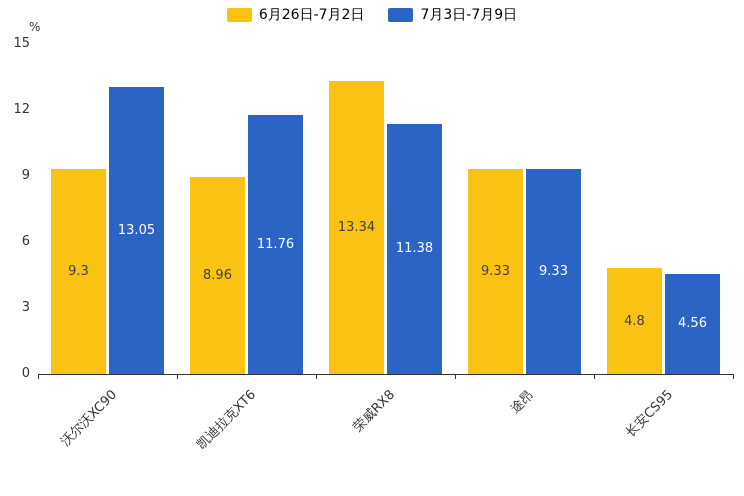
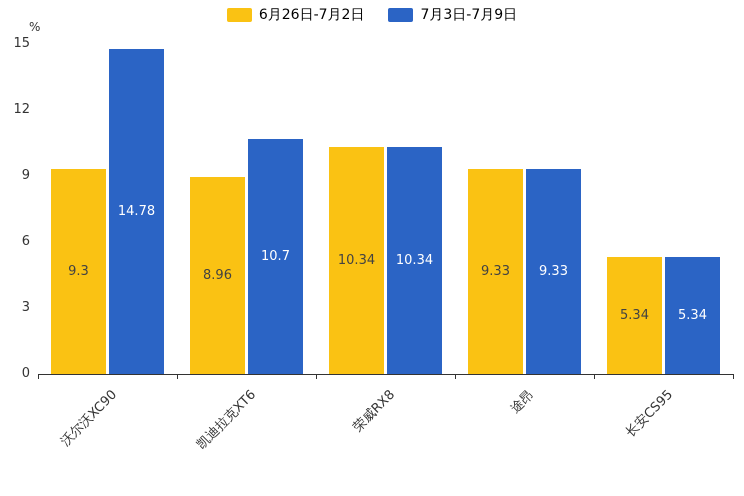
7月3日-7月9日/沃尔沃XC90: 13.05 -> 14.78
7月3日-7月9日/凯迪拉克XT6: 11.76 -> 10.7
6月26日-7月2日/荣威RX8: 13.34 -> 10.34
7月3日-7月9日/荣威RX8: 11.38 -> 10.34
6月26日-7月2日/长安CS95: 4.8 -> 5.34
7月3日-7月9日/长安CS95: 4.56 -> 5.34
